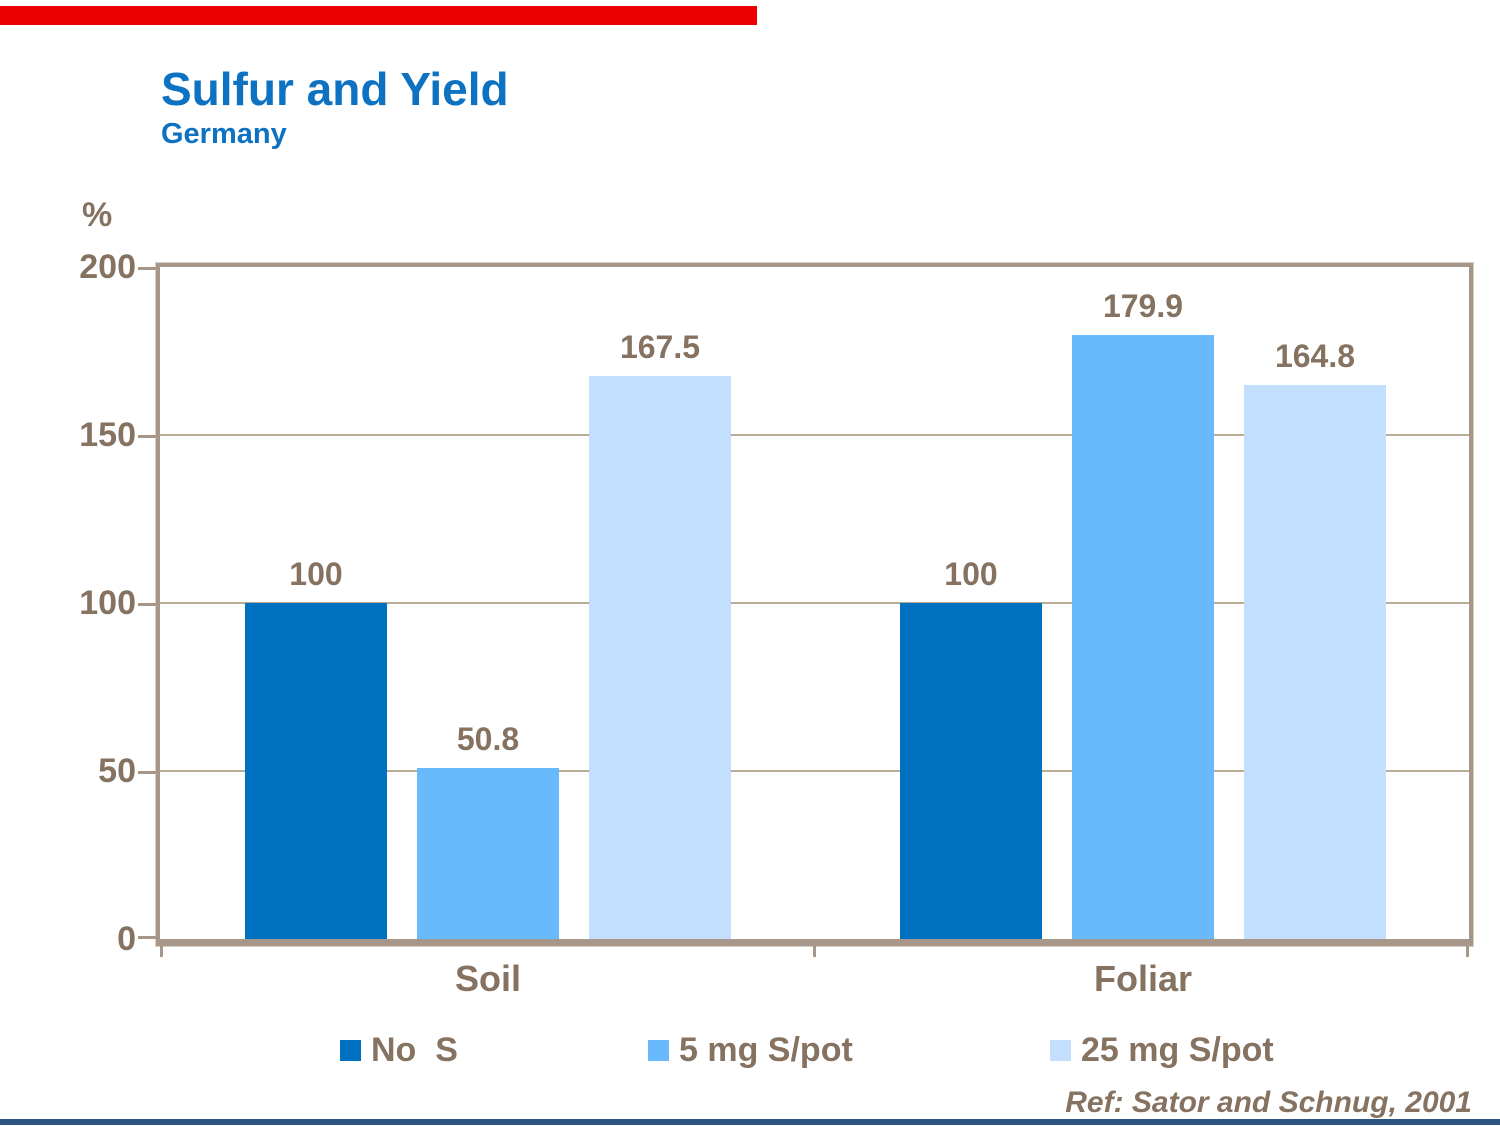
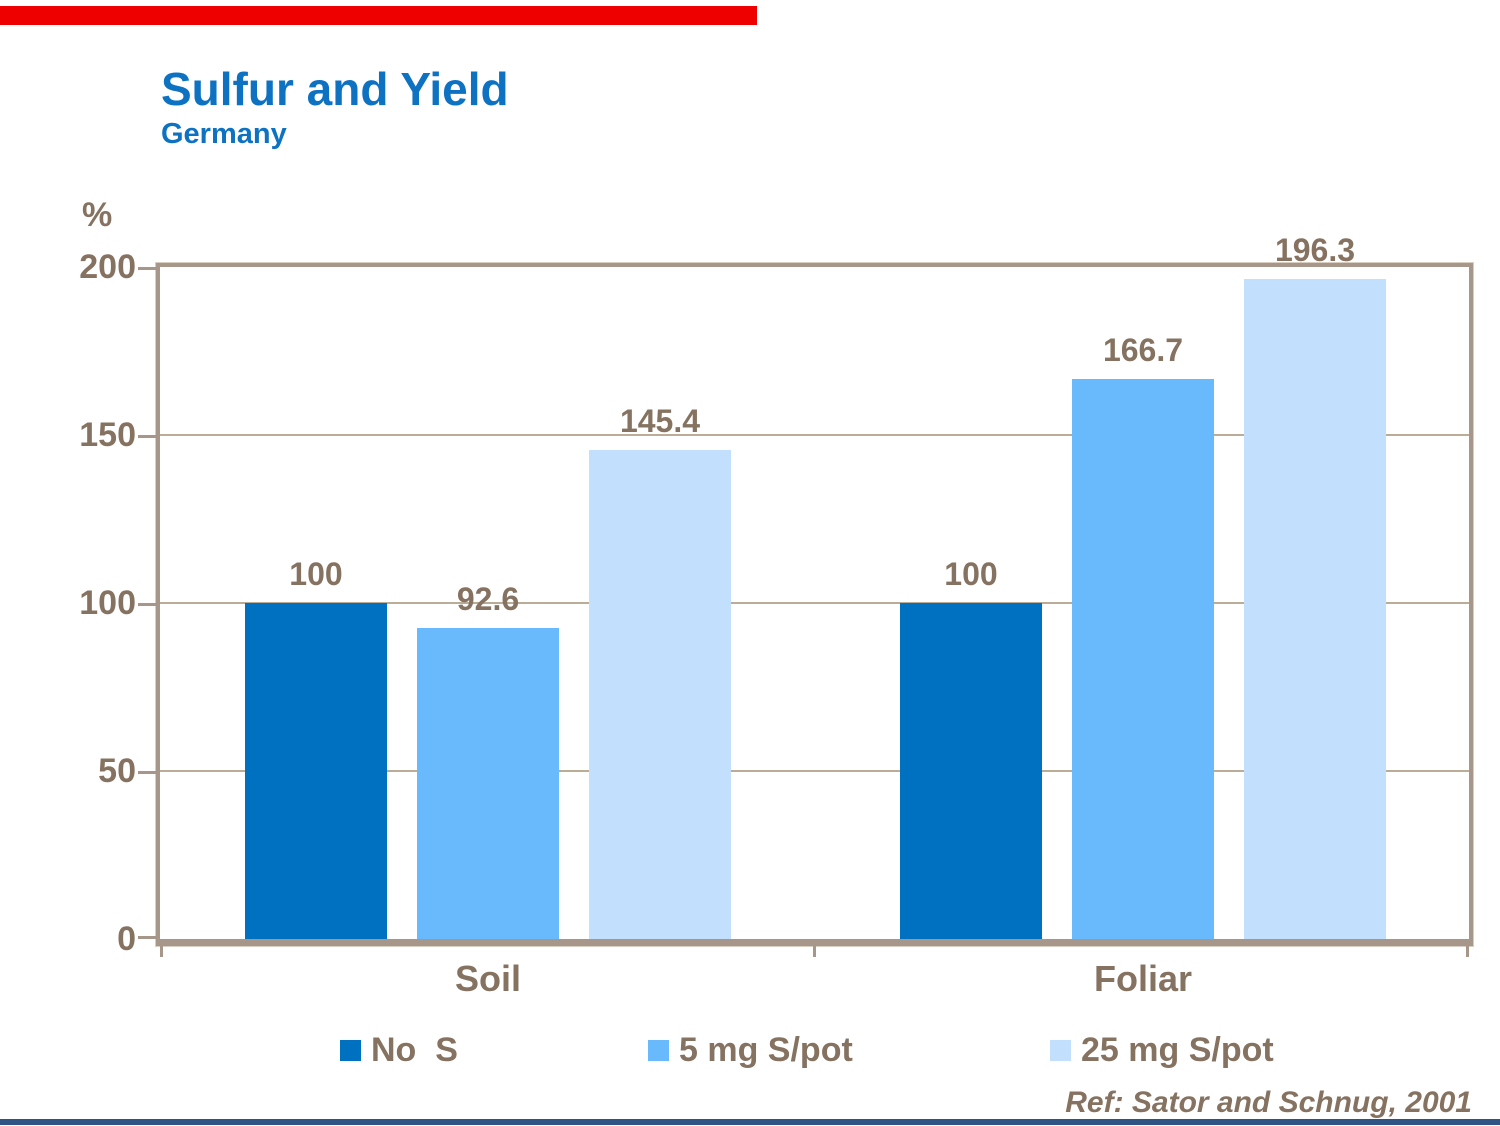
5 mg S/pot/Soil: 50.8 -> 92.6
25 mg S/pot/Soil: 167.5 -> 145.4
5 mg S/pot/Foliar: 179.9 -> 166.7
25 mg S/pot/Foliar: 164.8 -> 196.3
